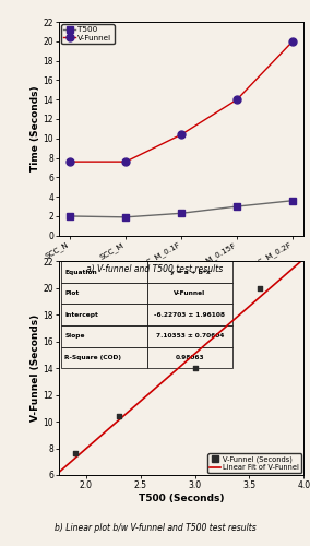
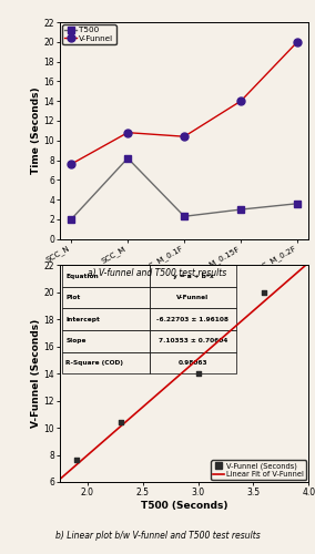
T500/SCC_M: 1.9 -> 8.2
V-Funnel/SCC_M: 7.6 -> 10.8
